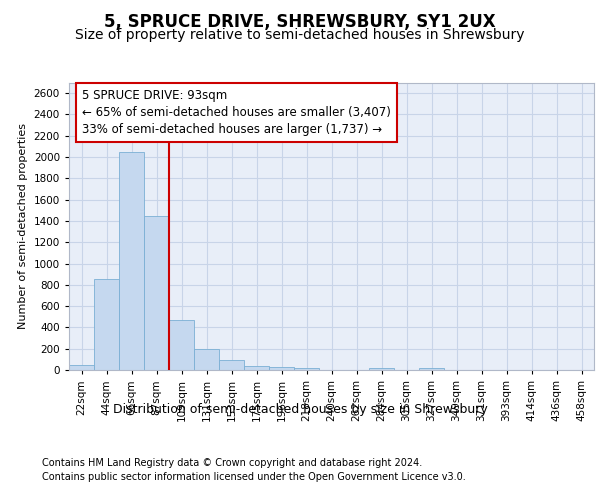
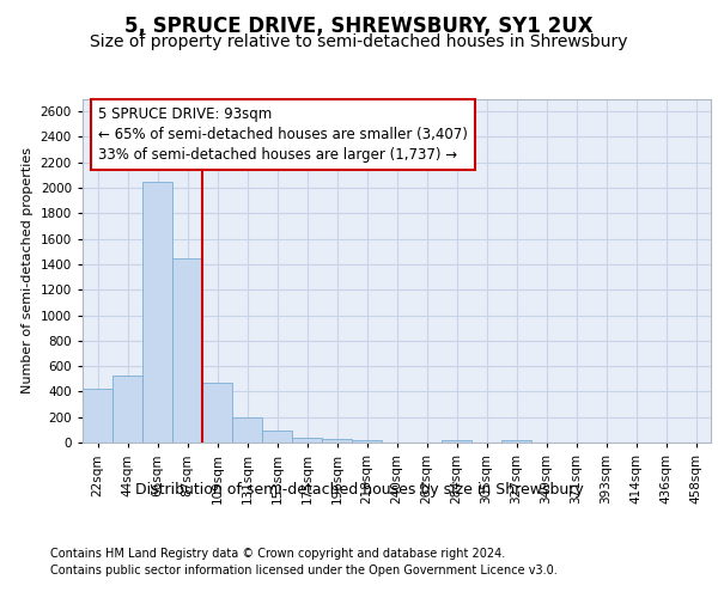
22sqm: 50 -> 420
44sqm: 850 -> 530
